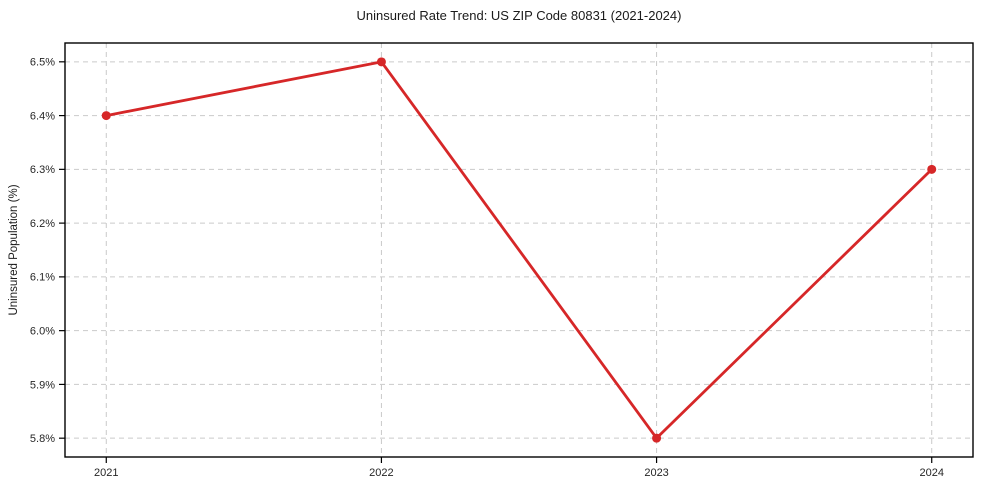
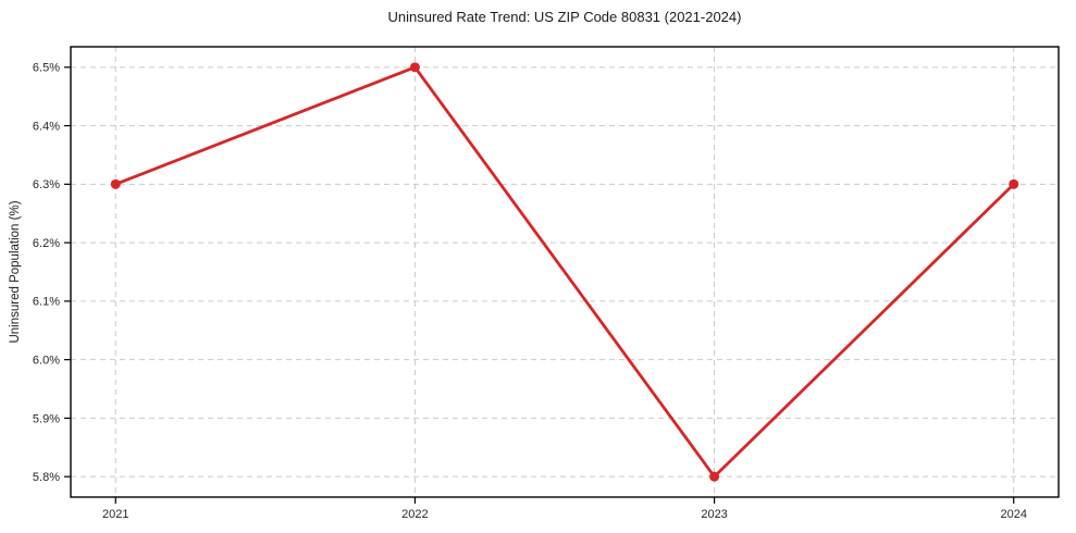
2021: 6.4% -> 6.3%
